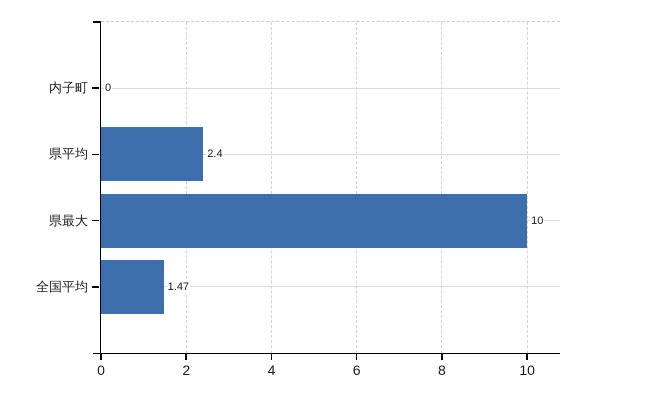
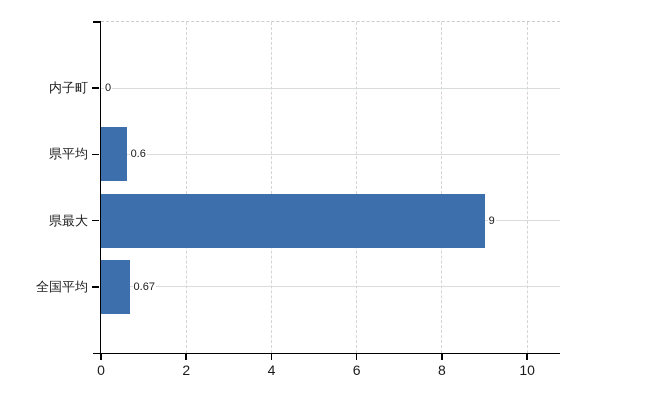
県平均: 2.4 -> 0.6
県最大: 10 -> 9
全国平均: 1.47 -> 0.67
